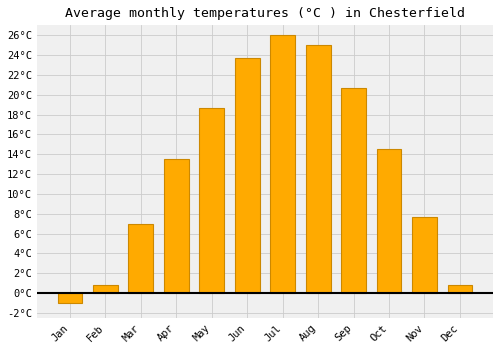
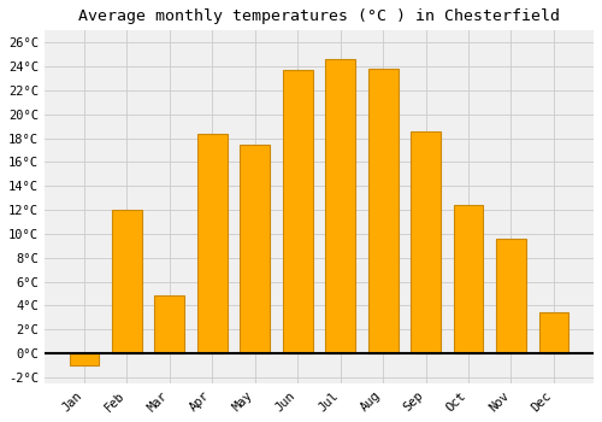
Feb: 0.8°C -> 12.0°C
Mar: 7.0°C -> 4.8°C
Apr: 13.5°C -> 18.4°C
May: 18.7°C -> 17.4°C
Jul: 26.0°C -> 24.6°C
Aug: 25.0°C -> 23.8°C
Sep: 20.7°C -> 18.6°C
Oct: 14.5°C -> 12.4°C
Nov: 7.7°C -> 9.6°C
Dec: 0.8°C -> 3.4°C
